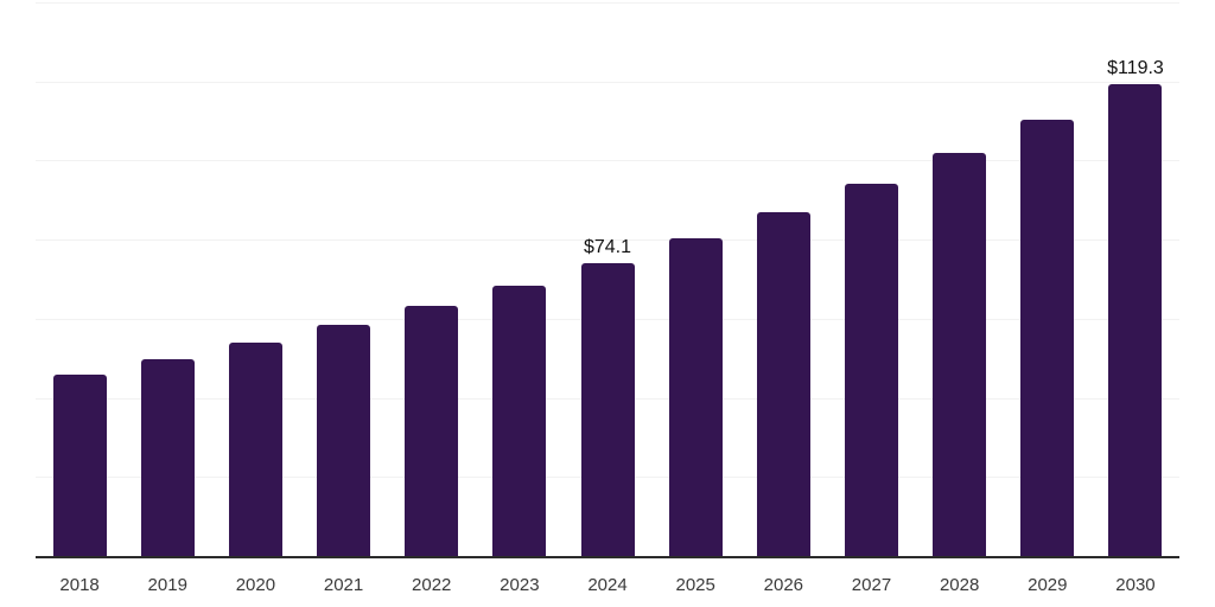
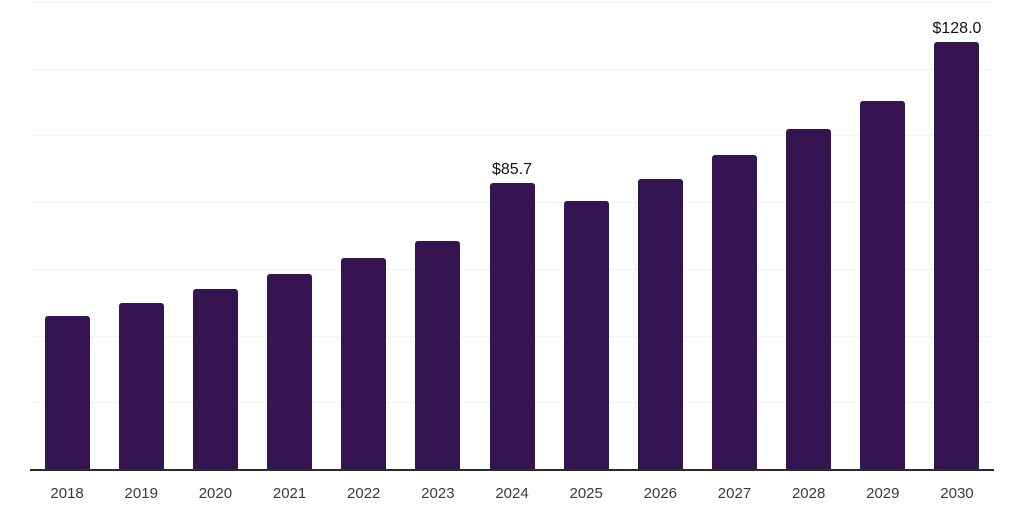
2024: $74.1 -> $85.7
2030: $119.3 -> $128.0
